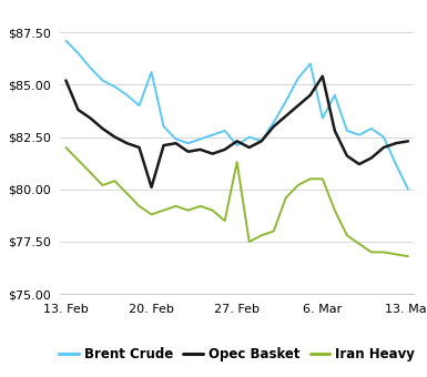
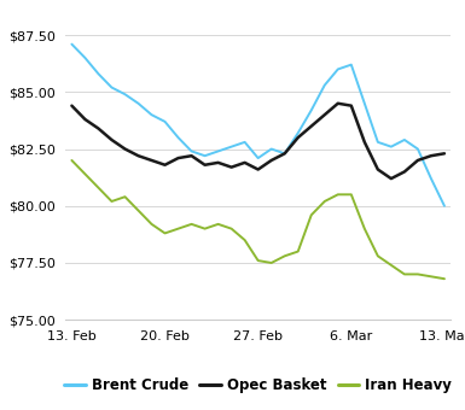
Opec Basket/13. Feb: $85.2 -> $84.4
Brent Crude/20. Feb: $85.6 -> $83.7
Opec Basket/20. Feb: $80.1 -> $81.8
Opec Basket/27. Feb: $82.3 -> $81.6
Iran Heavy/27. Feb: $81.3 -> $77.6
Brent Crude/6. Mar: $83.4 -> $86.2
Opec Basket/6. Mar: $85.4 -> $84.4
